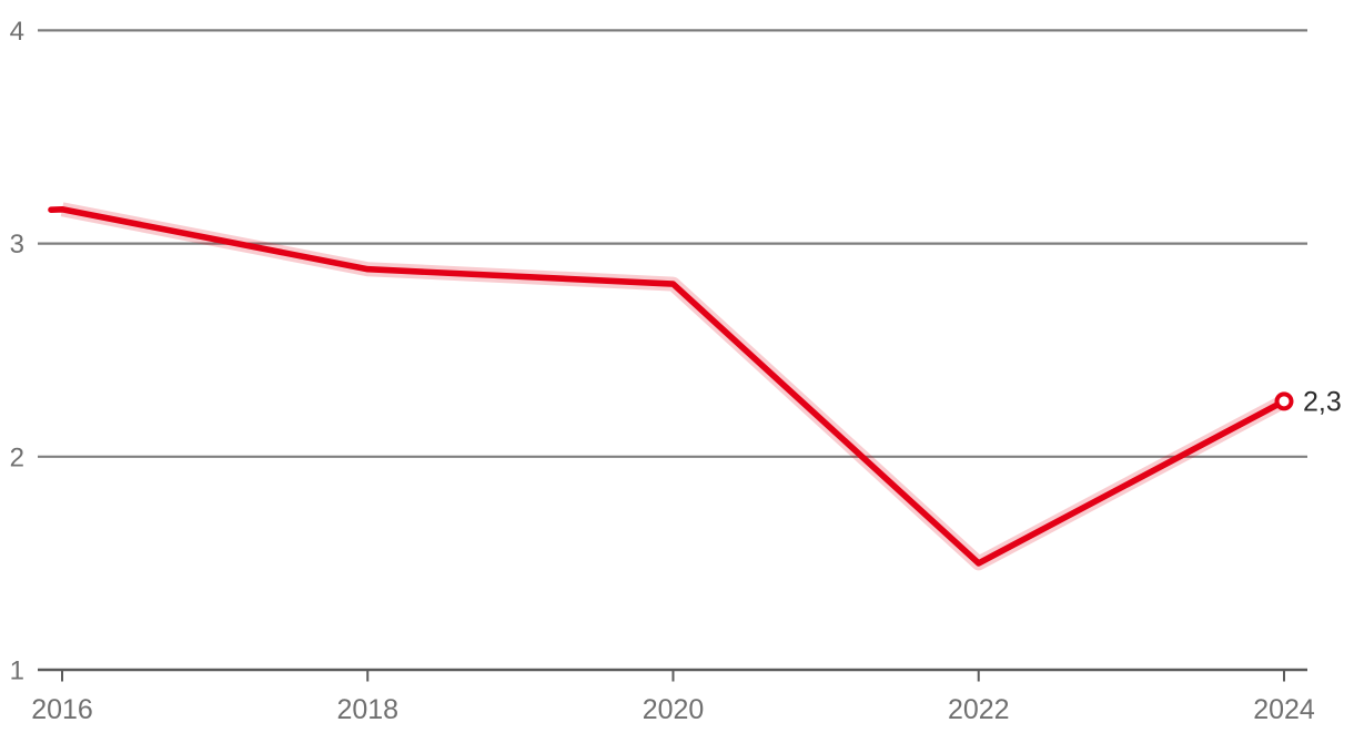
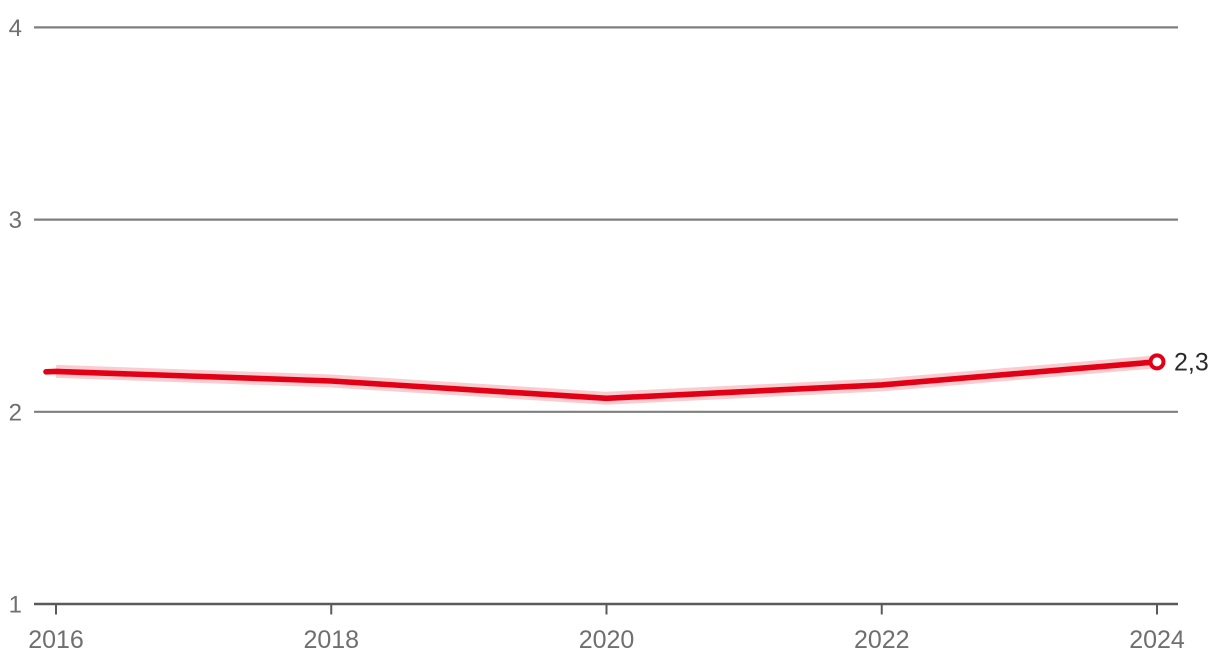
2016: 3.16 -> 2.21
2018: 2.88 -> 2.16
2020: 2.81 -> 2.07
2022: 1.50 -> 2.14
